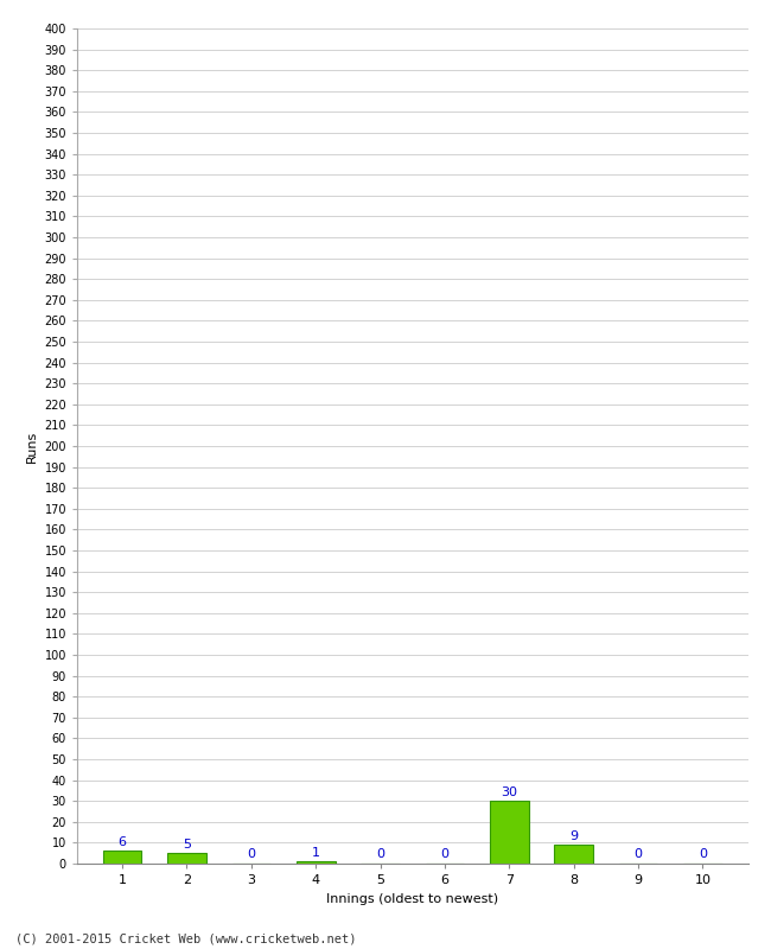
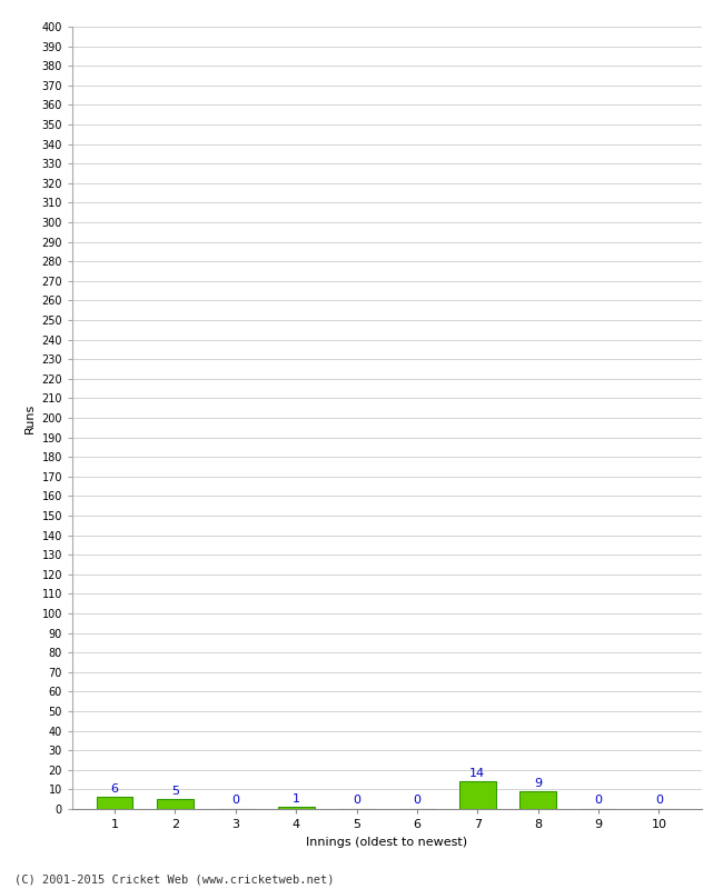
7: 30 -> 14
